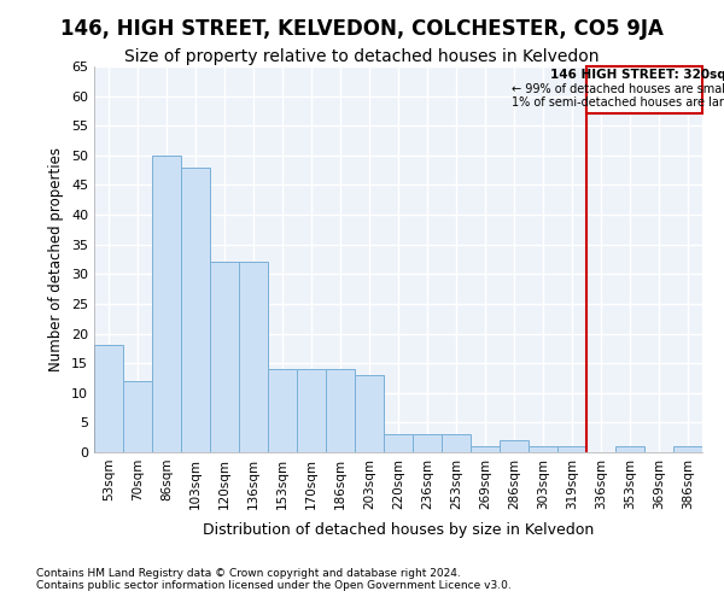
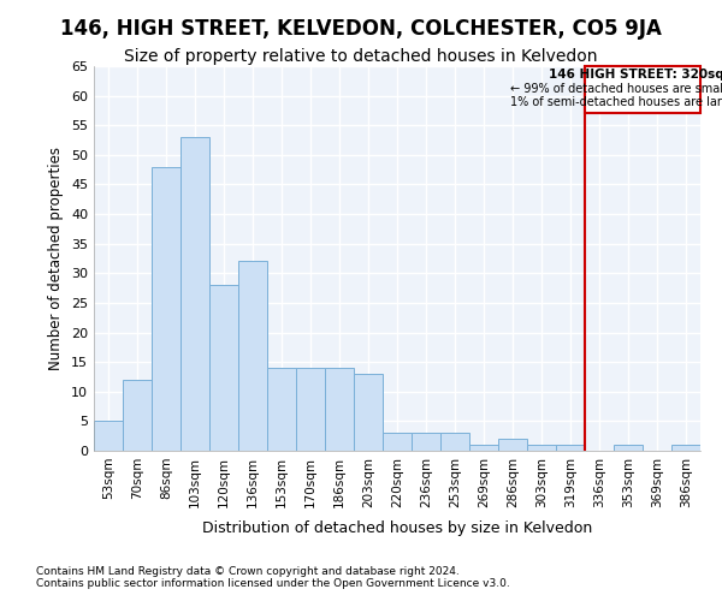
53sqm: 18 -> 5
86sqm: 50 -> 48
103sqm: 48 -> 53
120sqm: 32 -> 28
